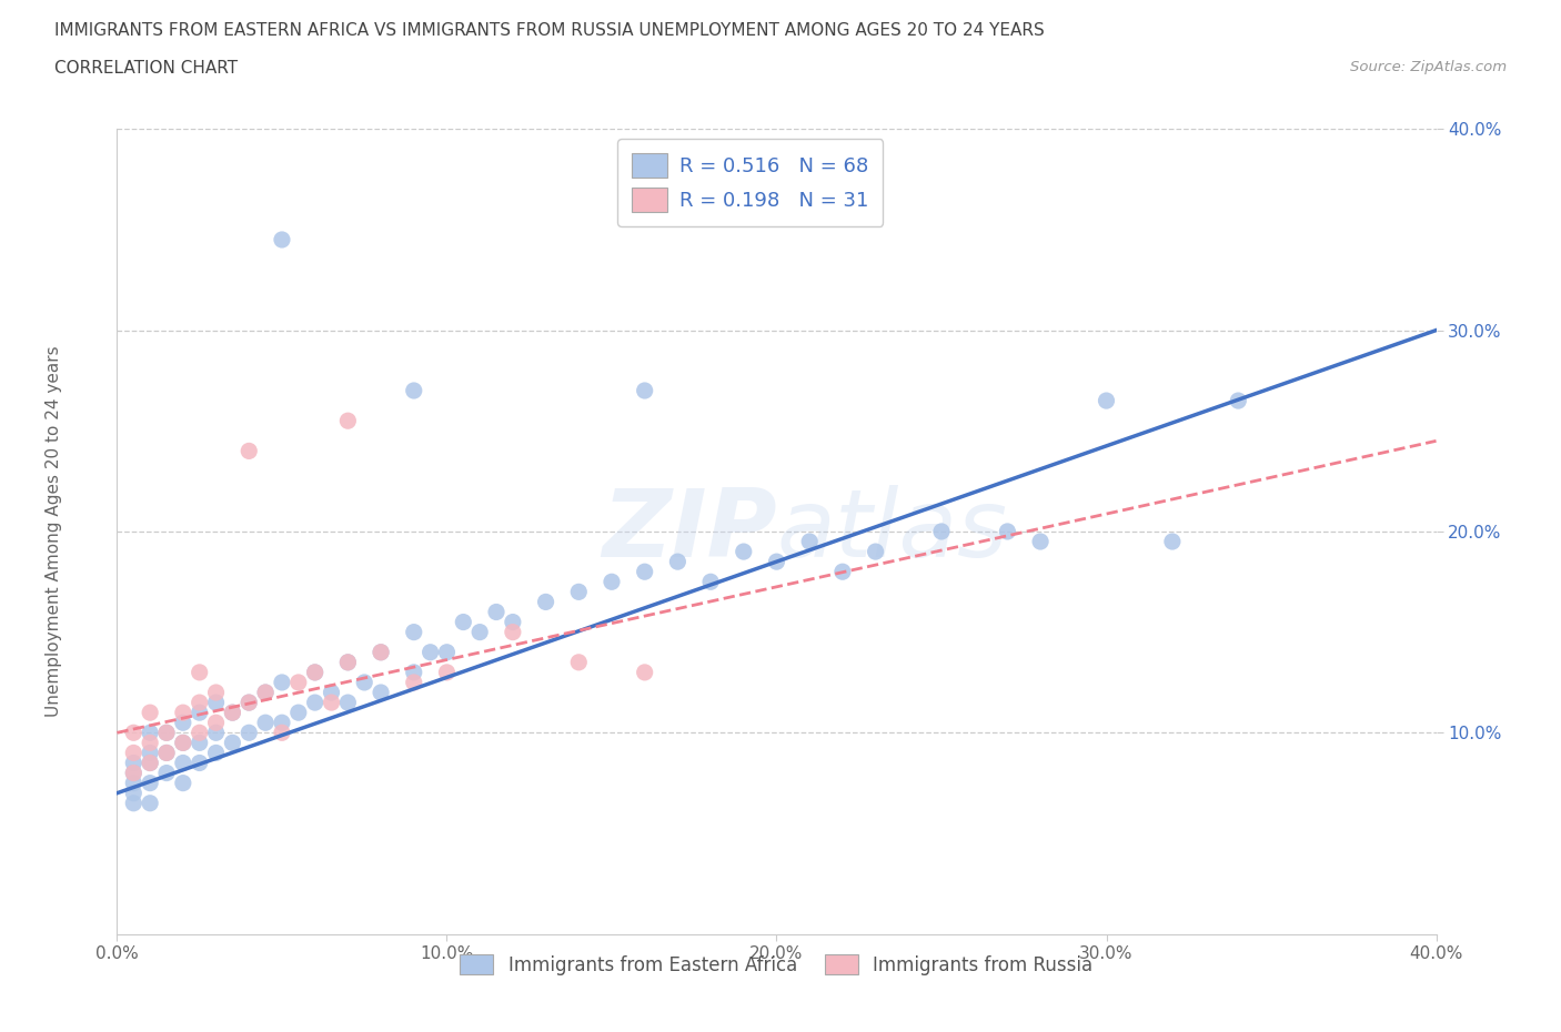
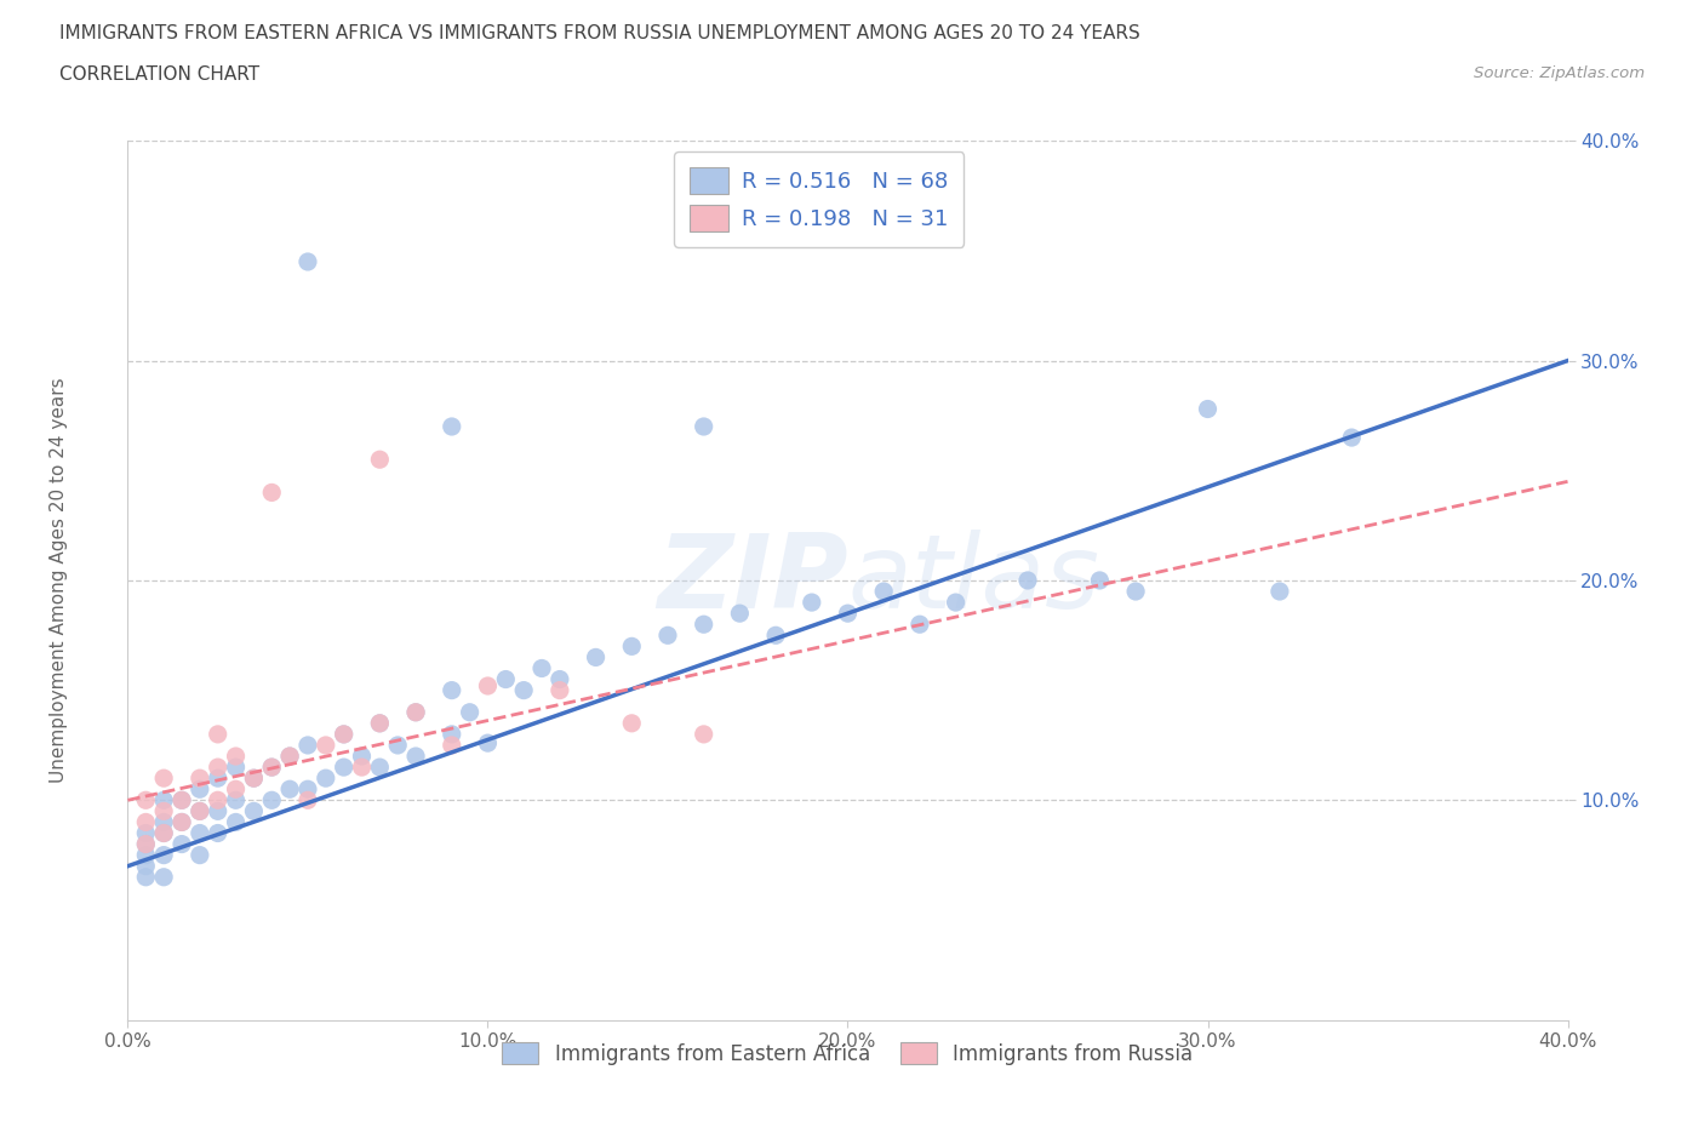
Immigrants from Eastern Africa/10.0%: 14.0% -> 12.6%
Immigrants from Russia/10.0%: 13.0% -> 15.2%
Immigrants from Eastern Africa/30.0%: 26.5% -> 27.8%
